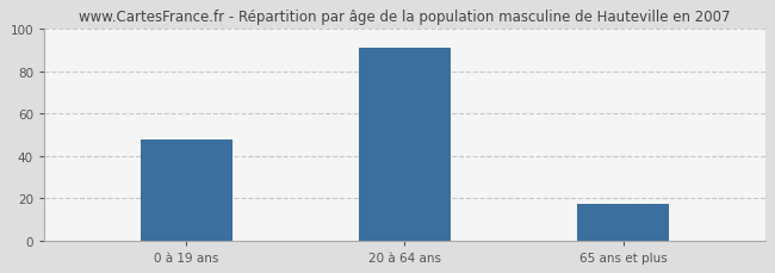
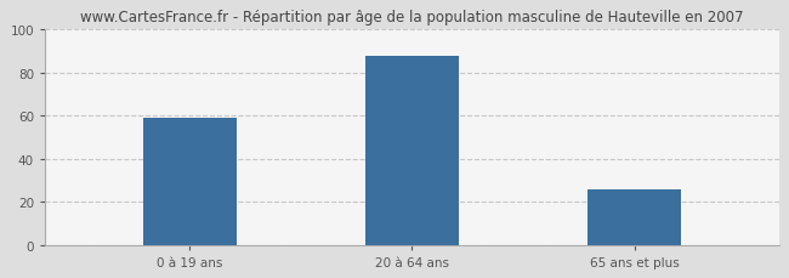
0 à 19 ans: 48 -> 59
20 à 64 ans: 91 -> 88
65 ans et plus: 17 -> 26
